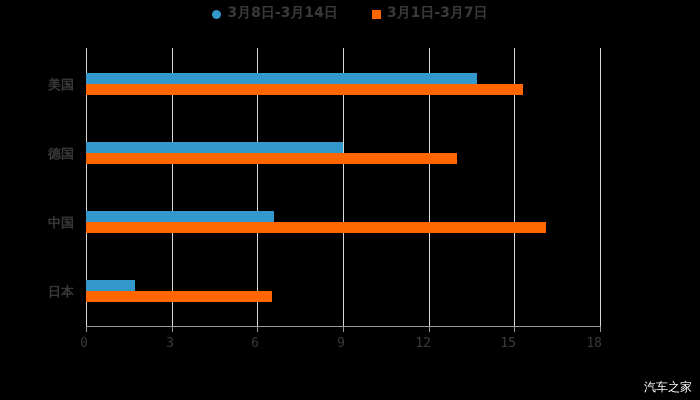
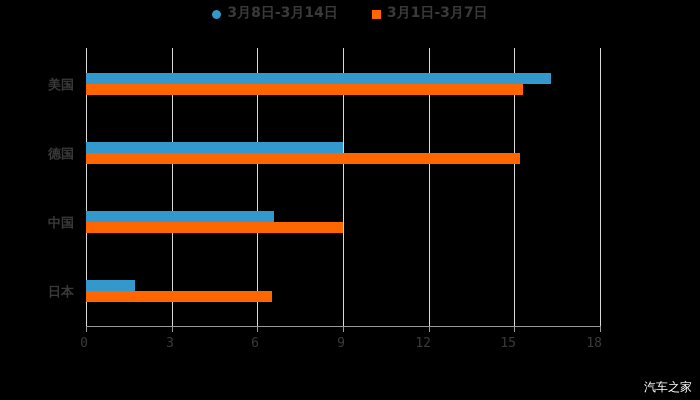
3月8日-3月14日/美国: 13.7 -> 16.3
3月1日-3月7日/德国: 13.0 -> 15.2
3月1日-3月7日/中国: 16.1 -> 9.0
